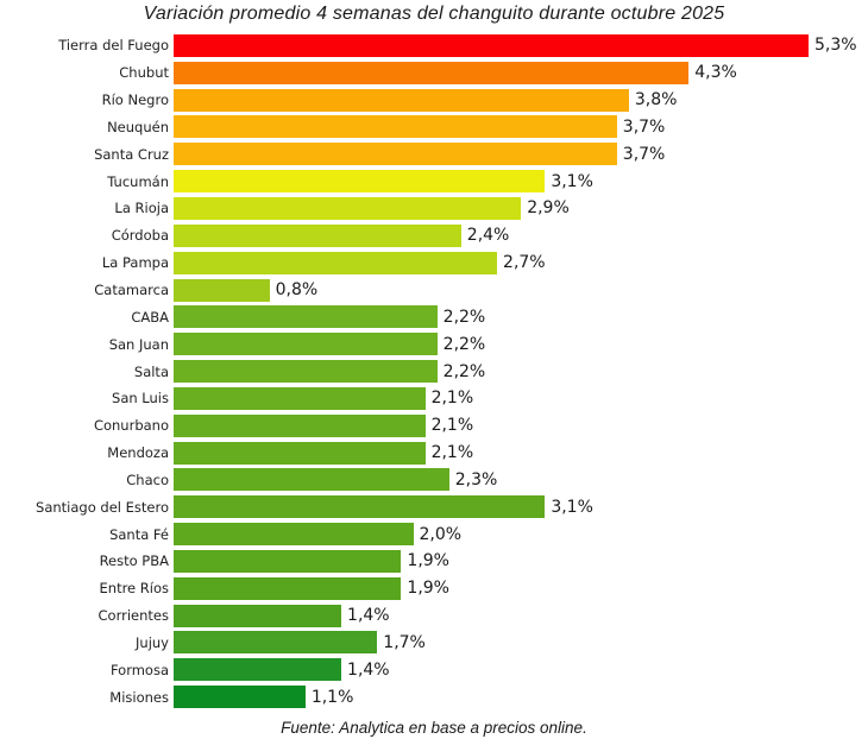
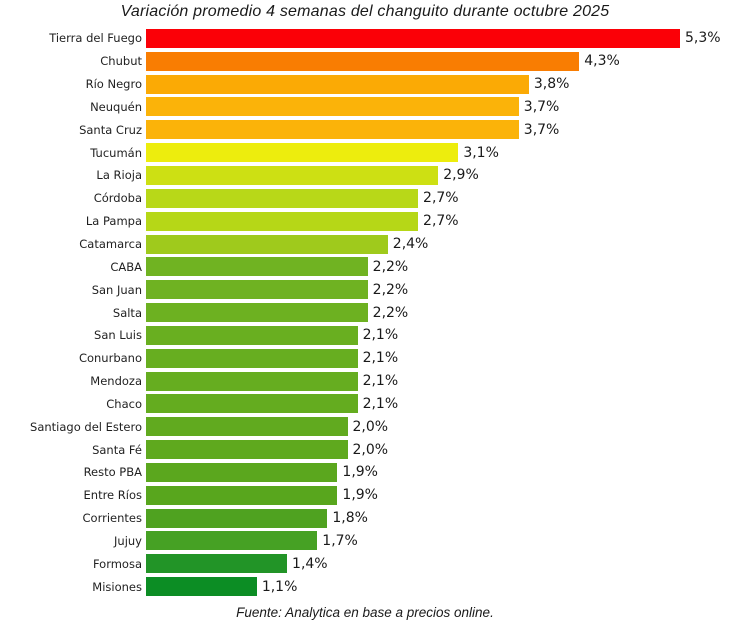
Córdoba: 2,4% -> 2,7%
Catamarca: 0,8% -> 2,4%
Chaco: 2,3% -> 2,1%
Santiago del Estero: 3,1% -> 2,0%
Corrientes: 1,4% -> 1,8%
